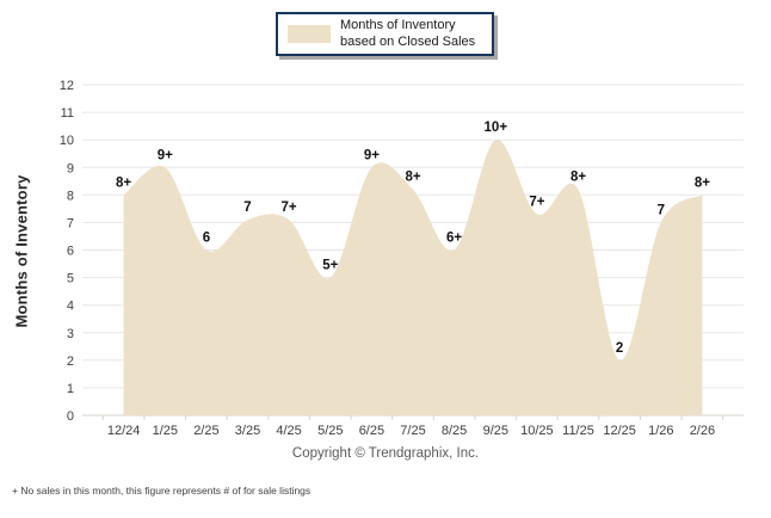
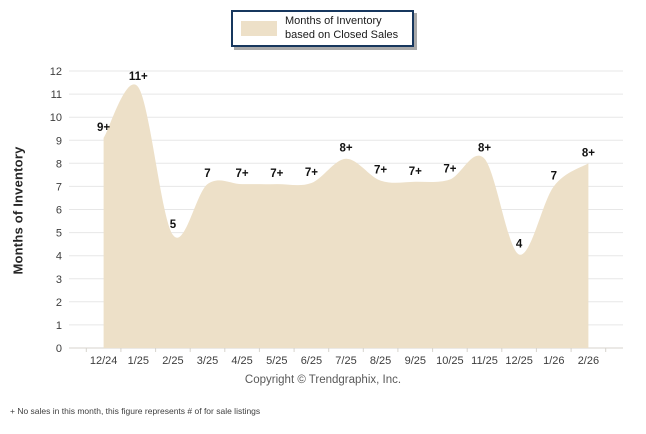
12/24: 8 -> 9
1/25: 9 -> 11
2/25: 6 -> 5
5/25: 5 -> 7
6/25: 9 -> 7
8/25: 6 -> 7
9/25: 10 -> 7
12/25: 2 -> 4
